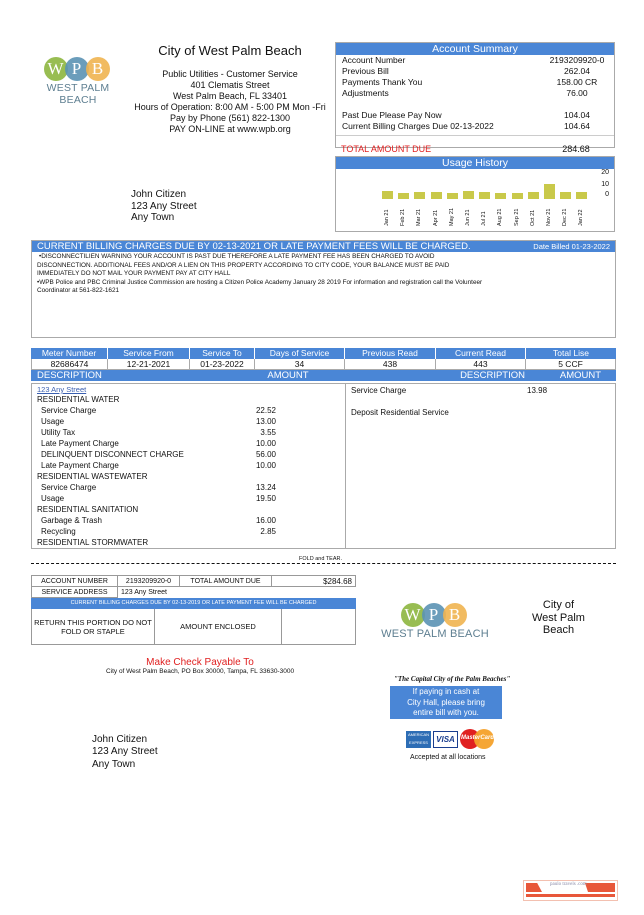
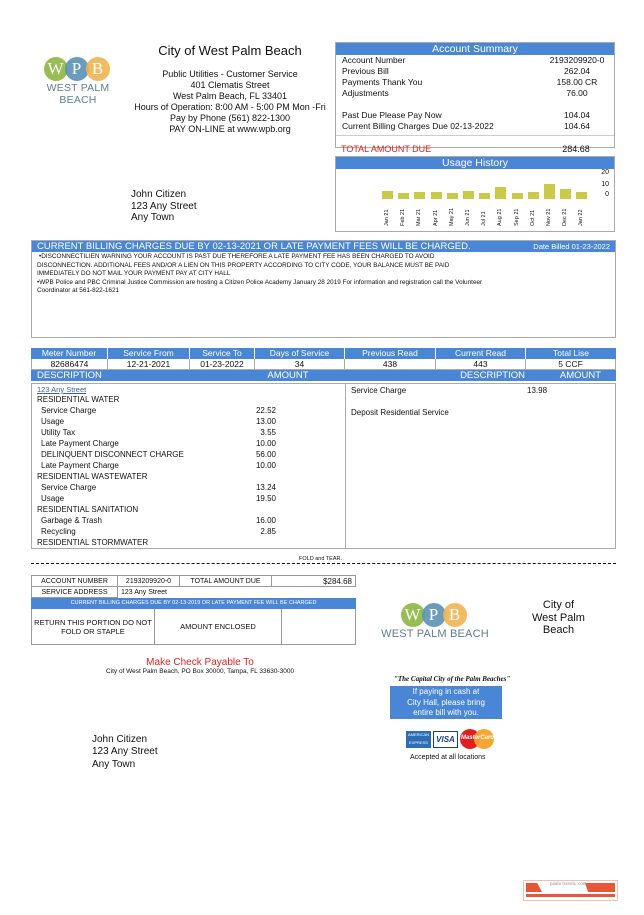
Jul 21: 4 -> 1
Aug 21: 3 -> 8
Dec 21: 4 -> 6
